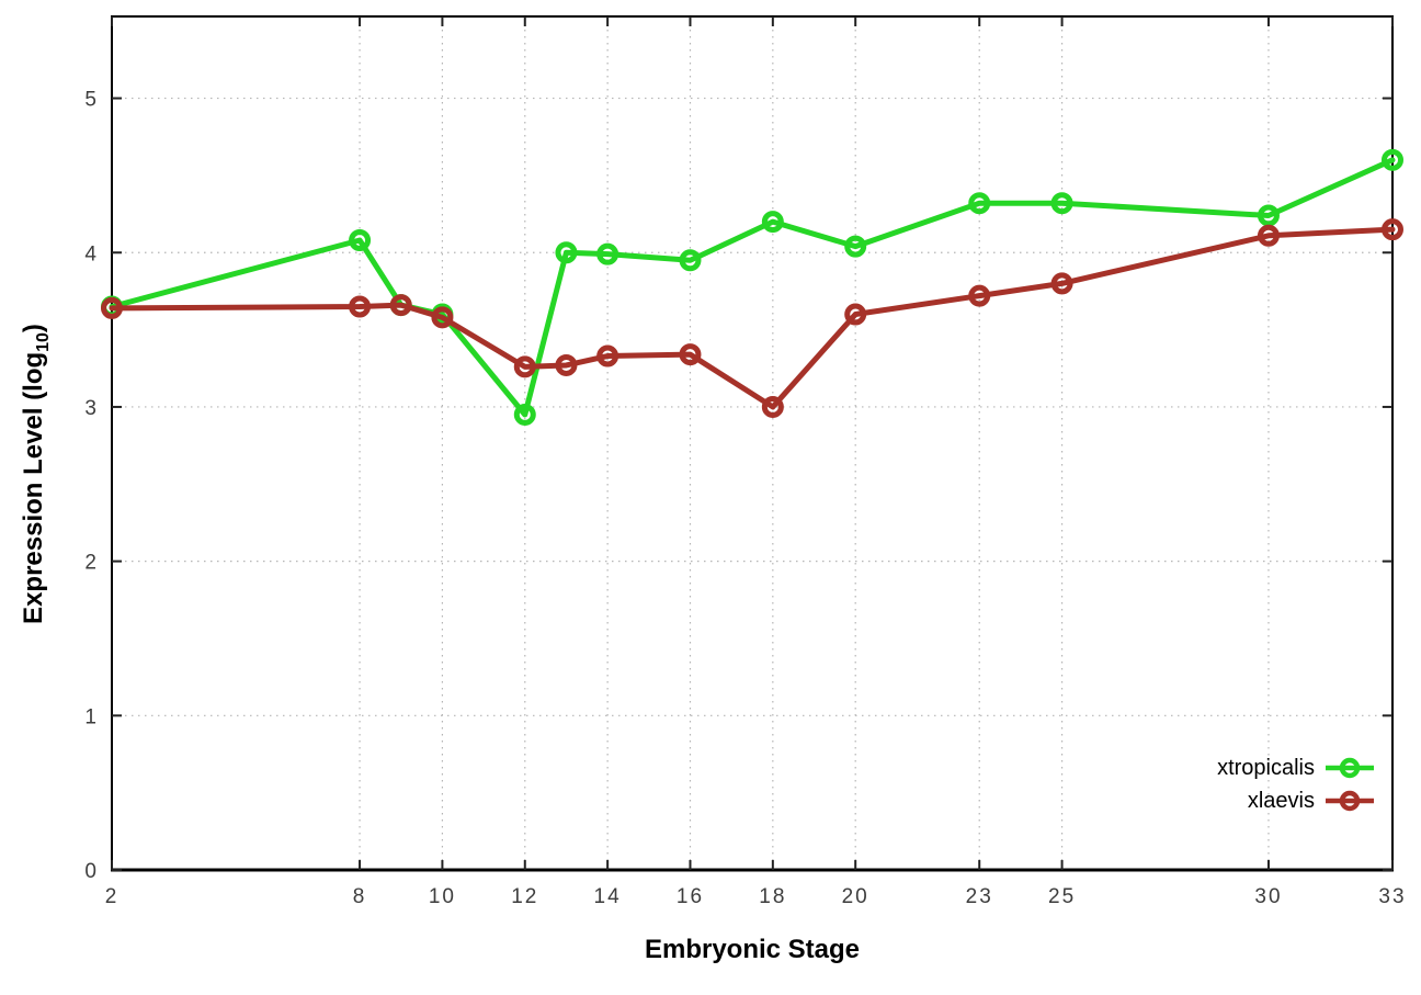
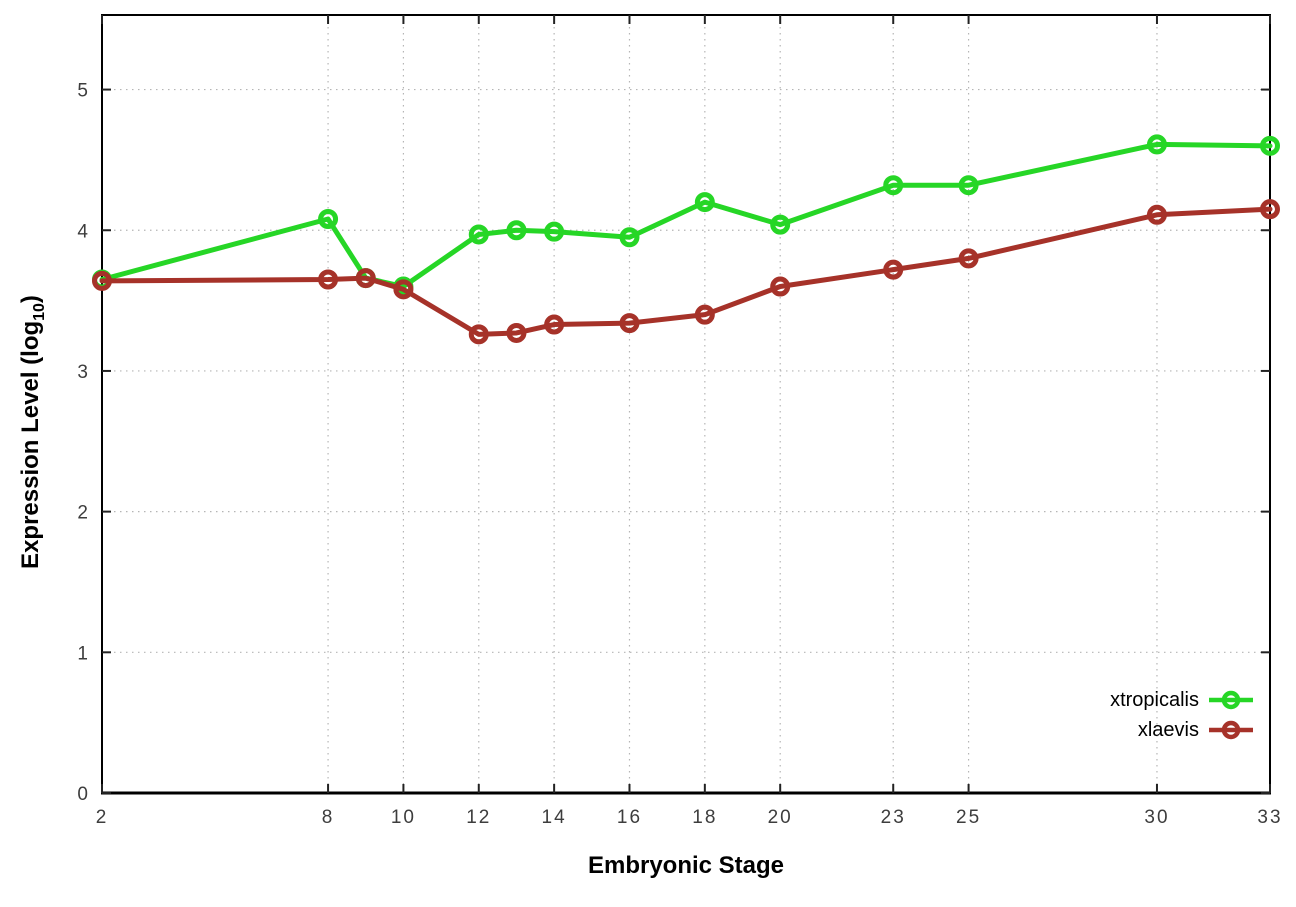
xtropicalis/12: 2.95 -> 3.97
xlaevis/18: 3.00 -> 3.40
xtropicalis/30: 4.24 -> 4.61
